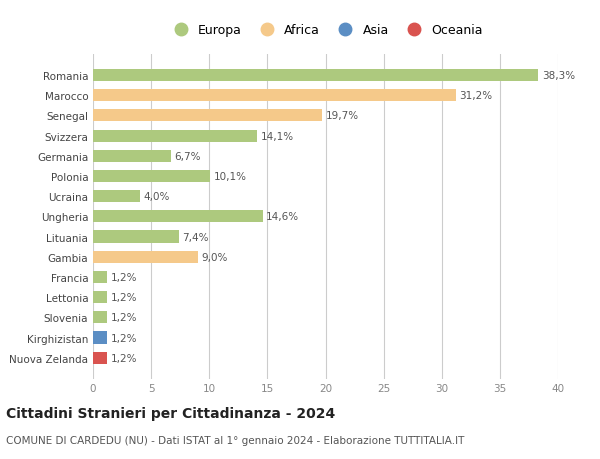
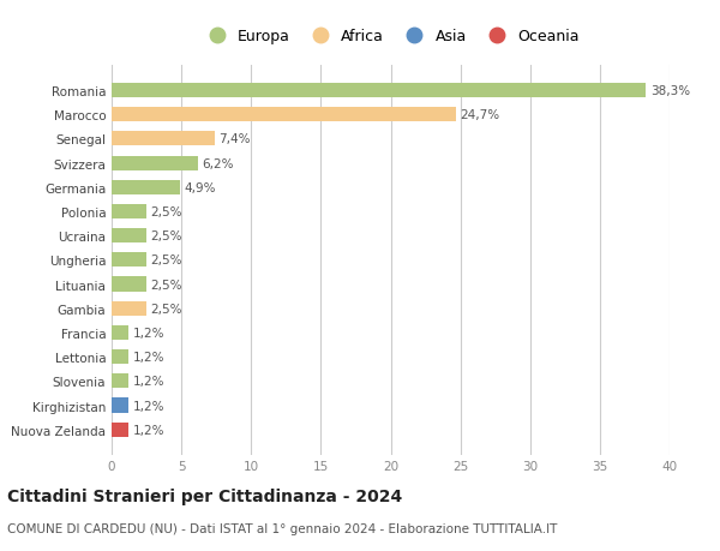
Marocco: 31,2% -> 24,7%
Senegal: 19,7% -> 7,4%
Svizzera: 14,1% -> 6,2%
Germania: 6,7% -> 4,9%
Polonia: 10,1% -> 2,5%
Ucraina: 4,0% -> 2,5%
Ungheria: 14,6% -> 2,5%
Lituania: 7,4% -> 2,5%
Gambia: 9,0% -> 2,5%
